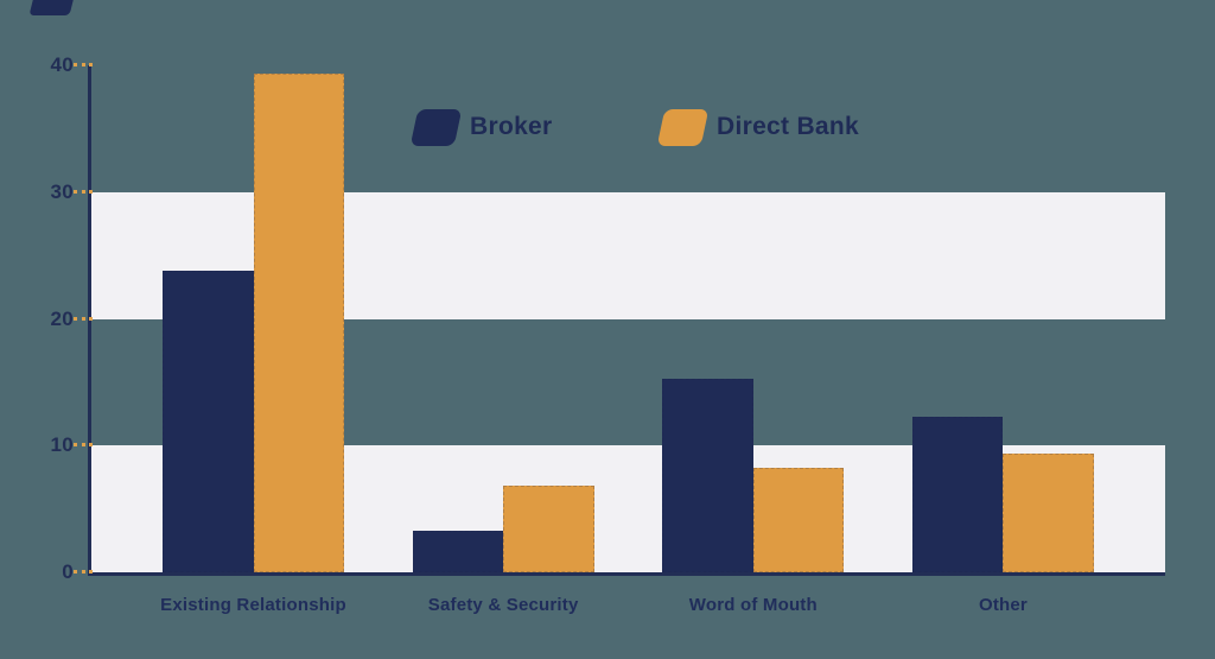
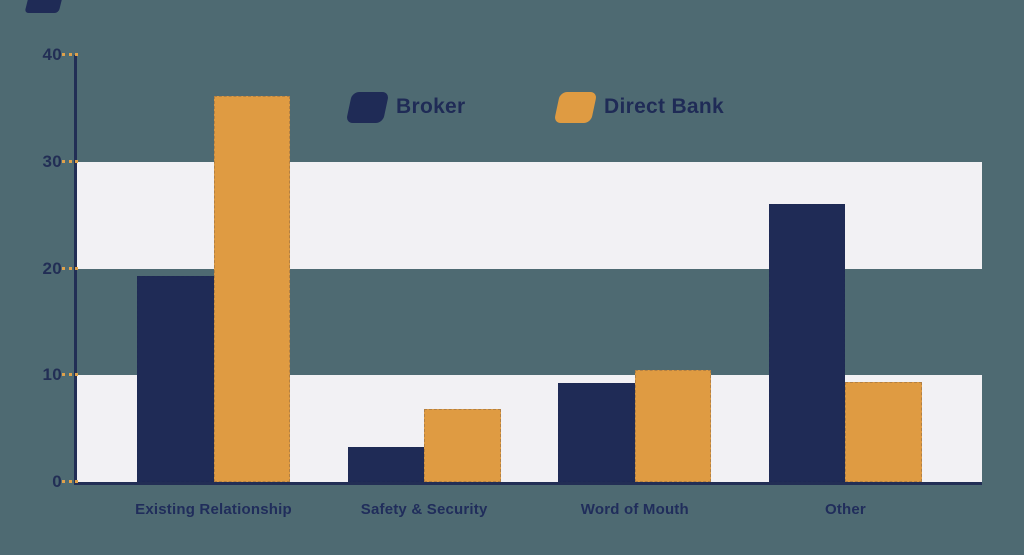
Broker/Existing Relationship: 23.8 -> 19.3
Direct Bank/Existing Relationship: 39.3 -> 36.2
Broker/Word of Mouth: 15.3 -> 9.3
Direct Bank/Word of Mouth: 8.2 -> 10.5
Broker/Other: 12.3 -> 26.0
